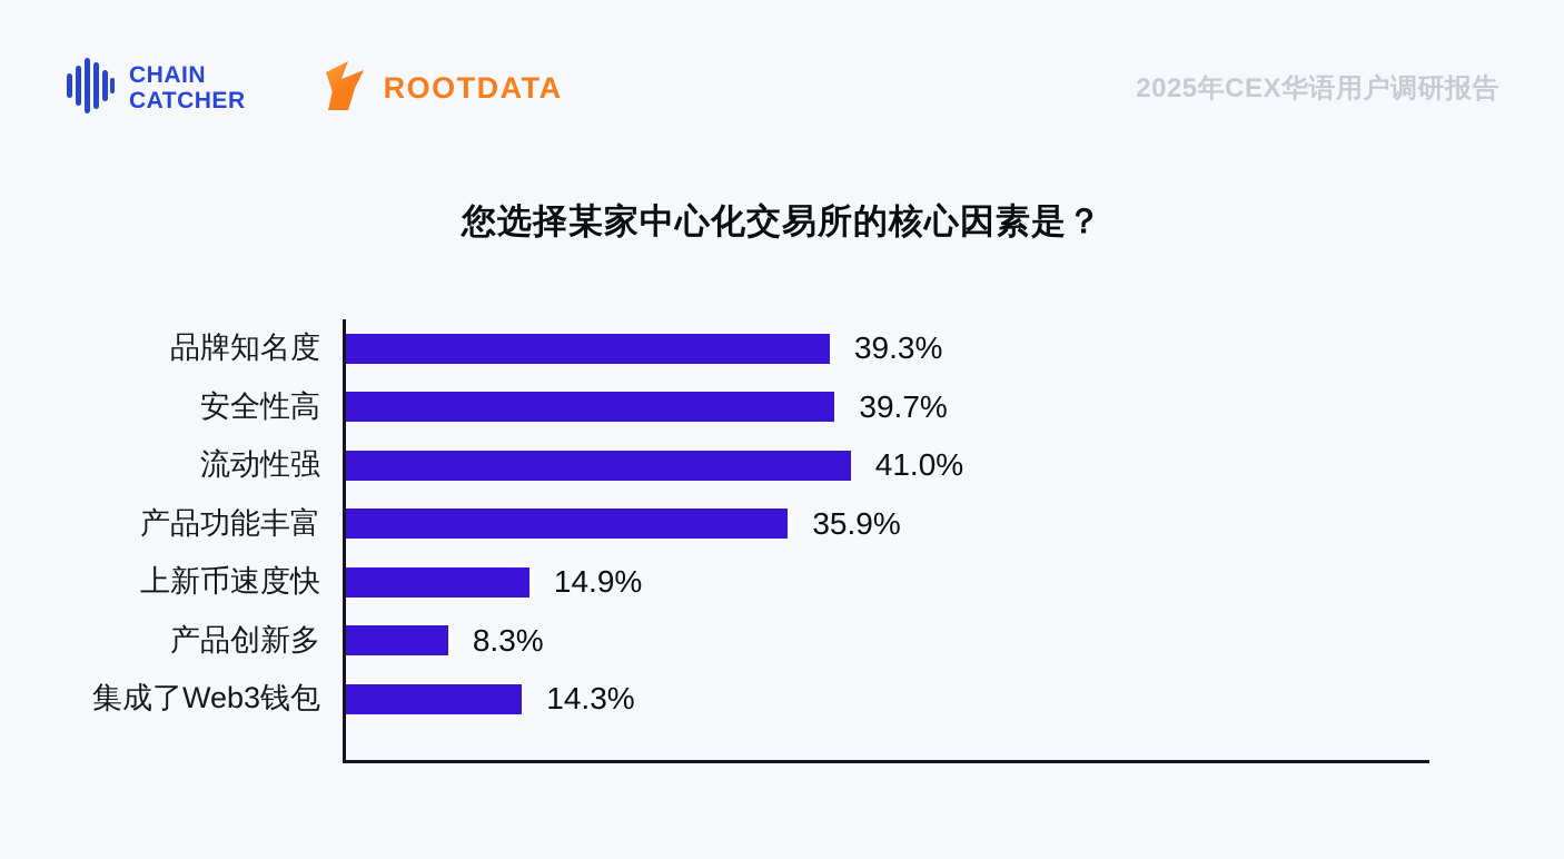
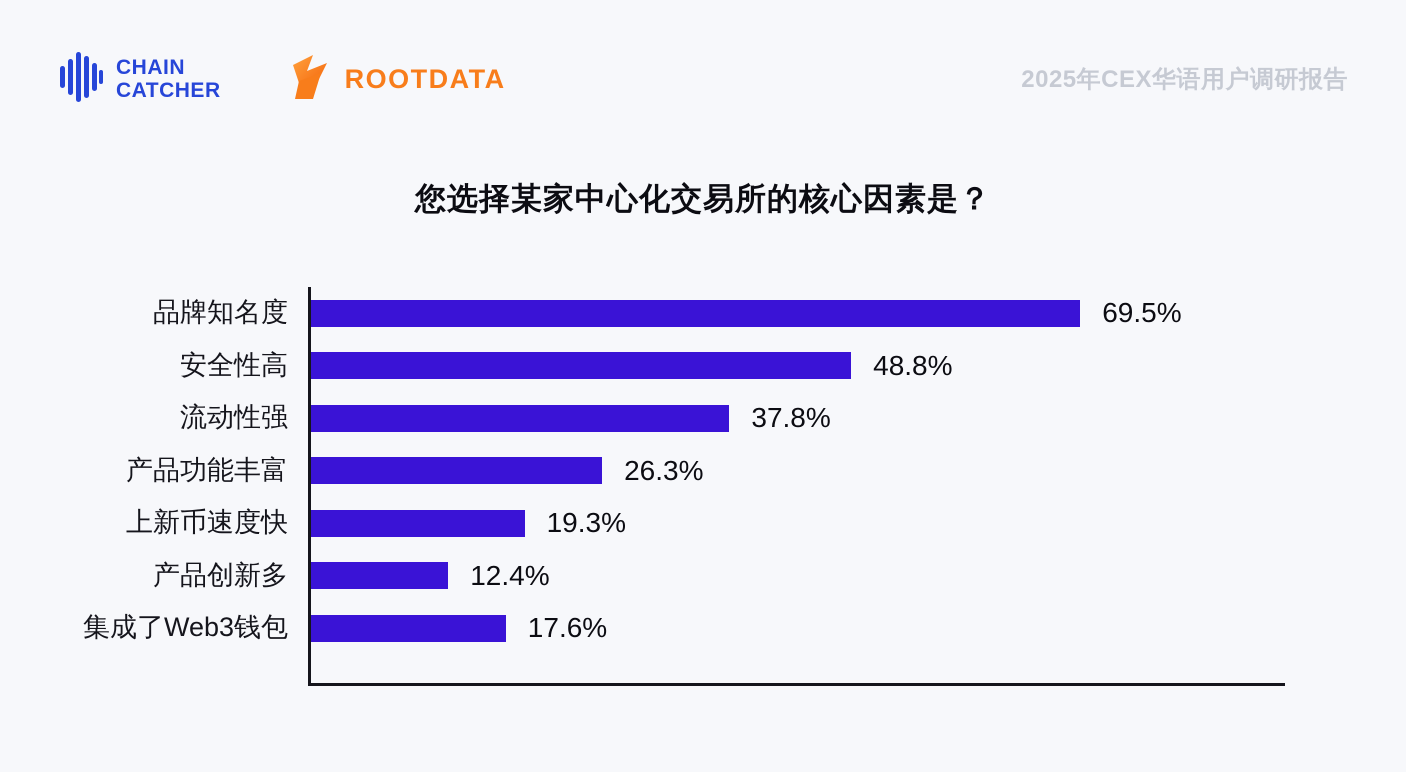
品牌知名度: 39.3% -> 69.5%
安全性高: 39.7% -> 48.8%
流动性强: 41.0% -> 37.8%
产品功能丰富: 35.9% -> 26.3%
上新币速度快: 14.9% -> 19.3%
产品创新多: 8.3% -> 12.4%
集成了Web3钱包: 14.3% -> 17.6%
